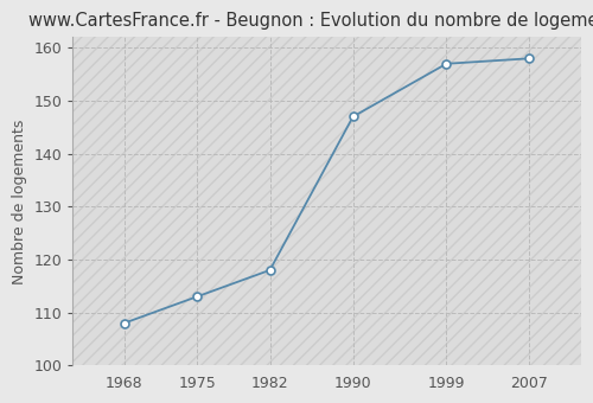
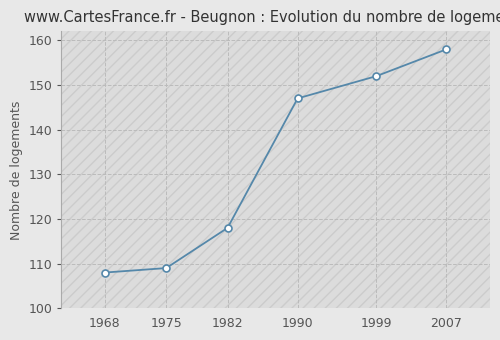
1975: 113 -> 109
1999: 157 -> 152
